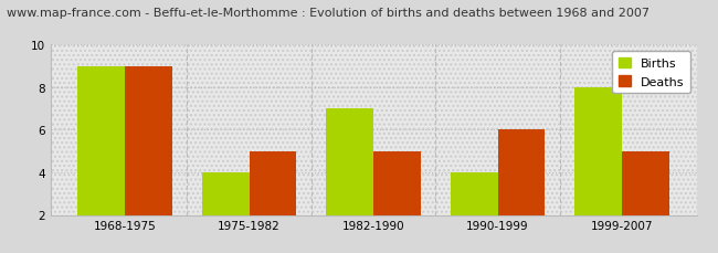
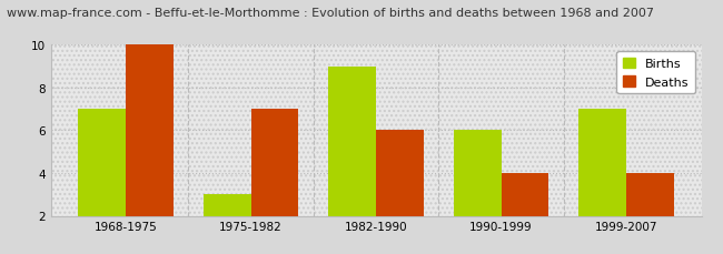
Births/1968-1975: 9 -> 7
Deaths/1968-1975: 9 -> 10
Births/1975-1982: 4 -> 3
Deaths/1975-1982: 5 -> 7
Births/1982-1990: 7 -> 9
Deaths/1982-1990: 5 -> 6
Births/1990-1999: 4 -> 6
Deaths/1990-1999: 6 -> 4
Births/1999-2007: 8 -> 7
Deaths/1999-2007: 5 -> 4
